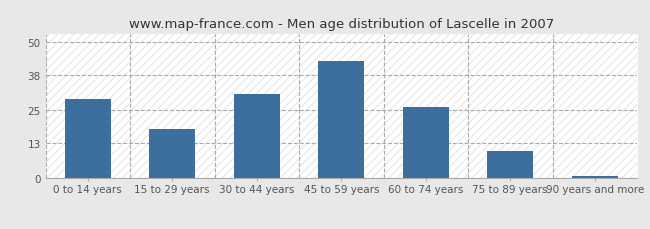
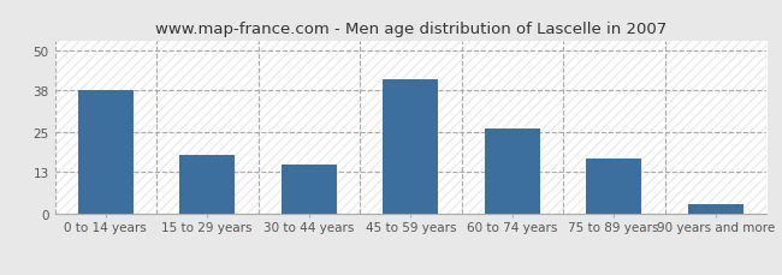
0 to 14 years: 29 -> 38
30 to 44 years: 31 -> 15
45 to 59 years: 43 -> 41
75 to 89 years: 10 -> 17
90 years and more: 1 -> 3
